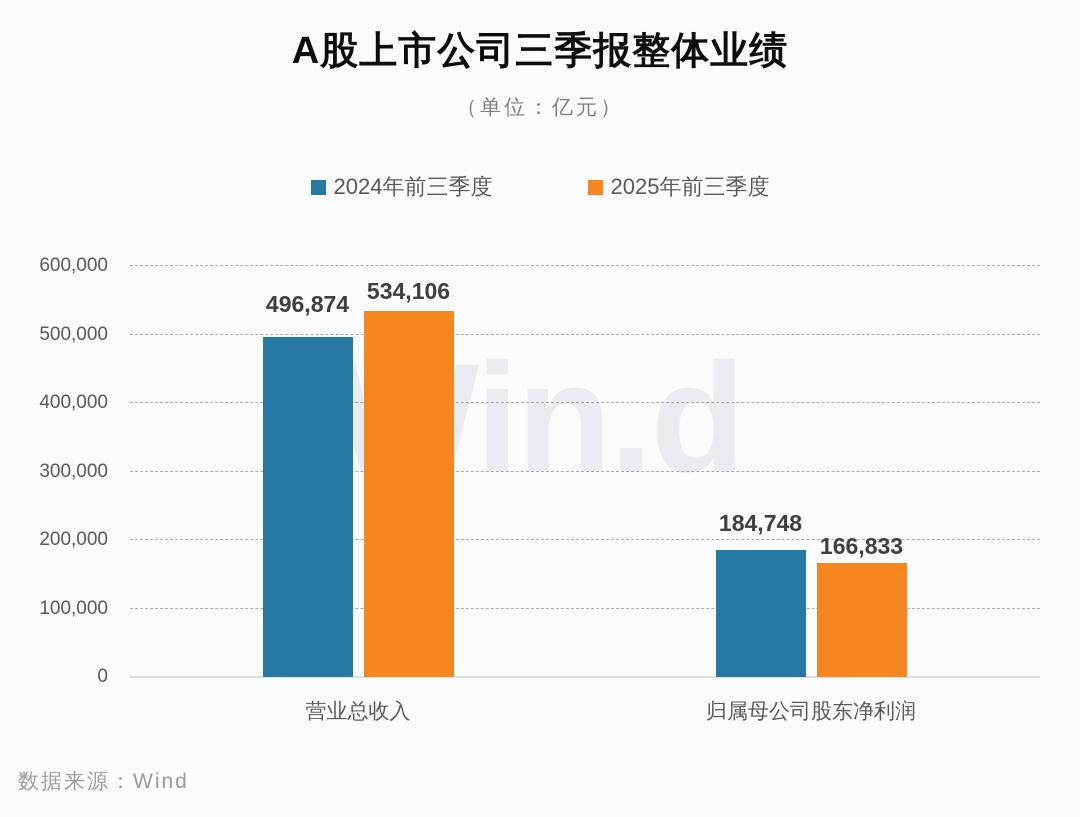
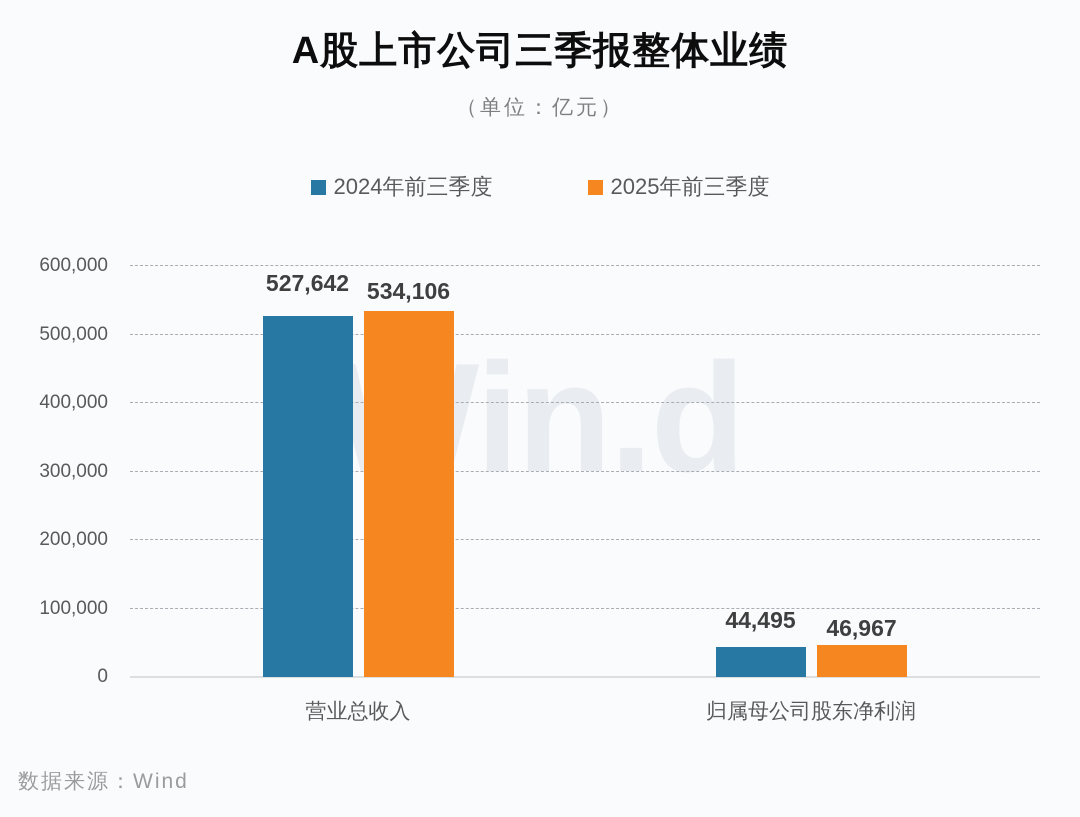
2024年前三季度/营业总收入: 496,874 -> 527,642
2024年前三季度/归属母公司股东净利润: 184,748 -> 44,495
2025年前三季度/归属母公司股东净利润: 166,833 -> 46,967
